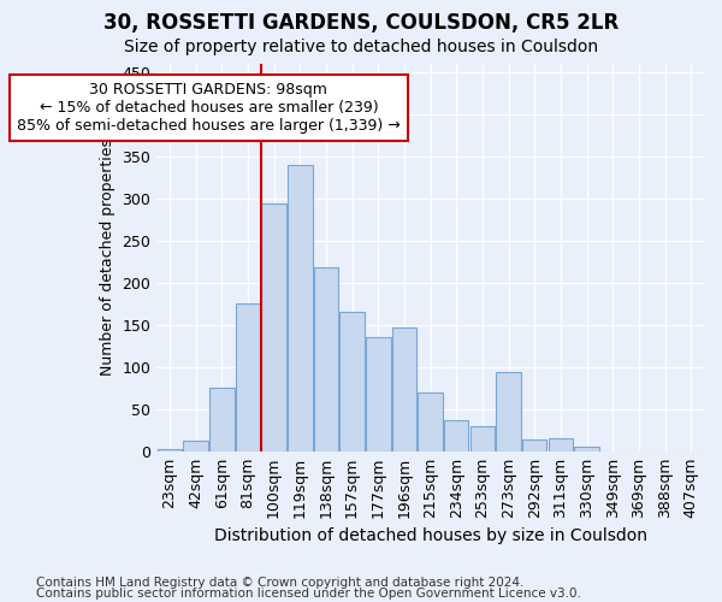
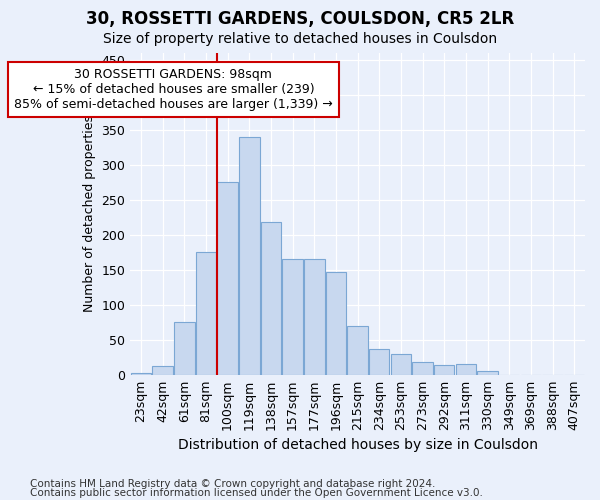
100sqm: 294 -> 275
177sqm: 136 -> 165
273sqm: 94 -> 18
